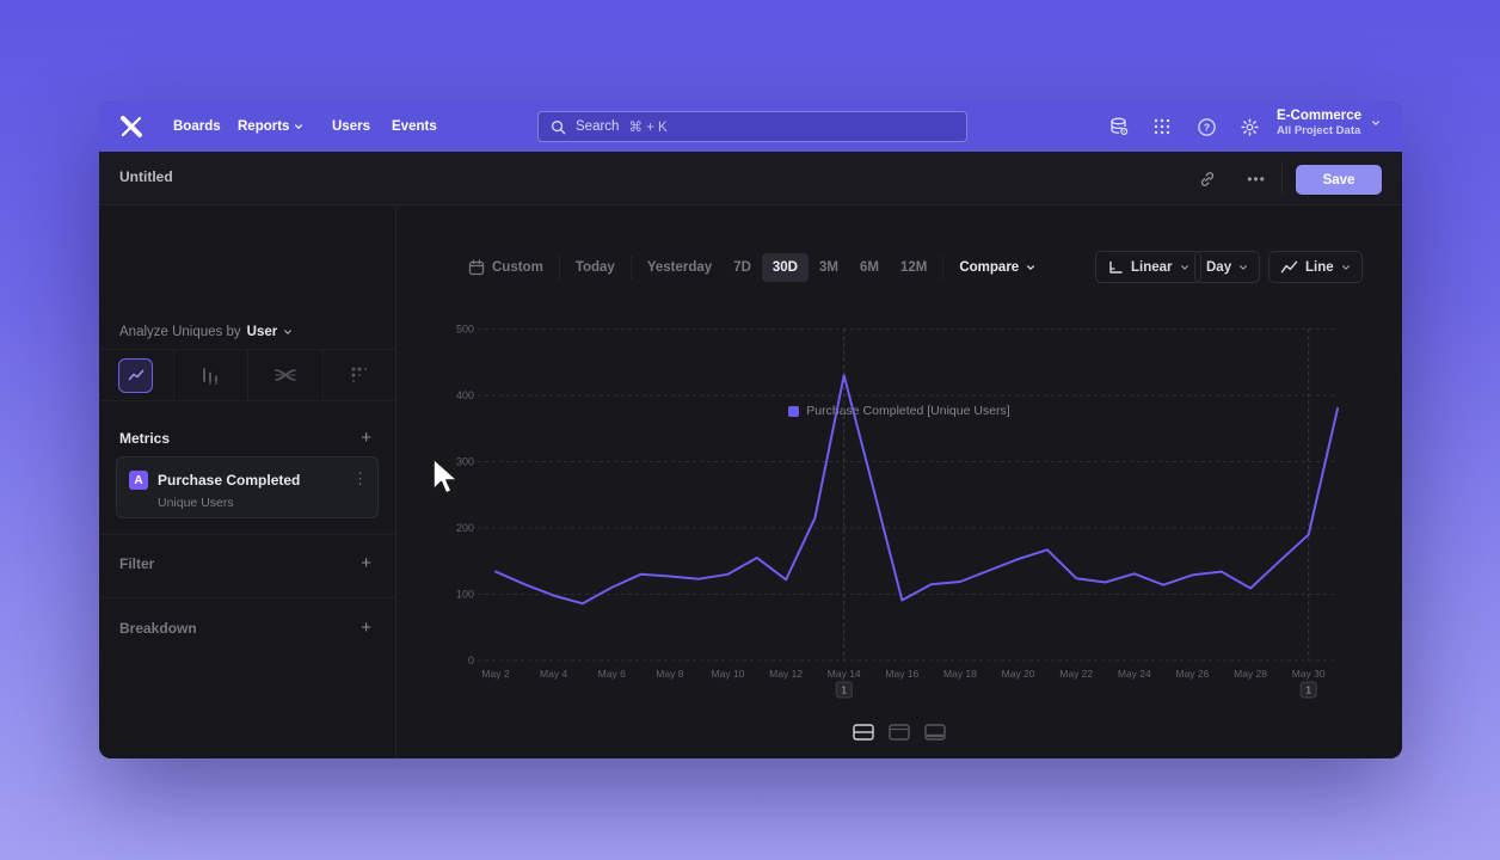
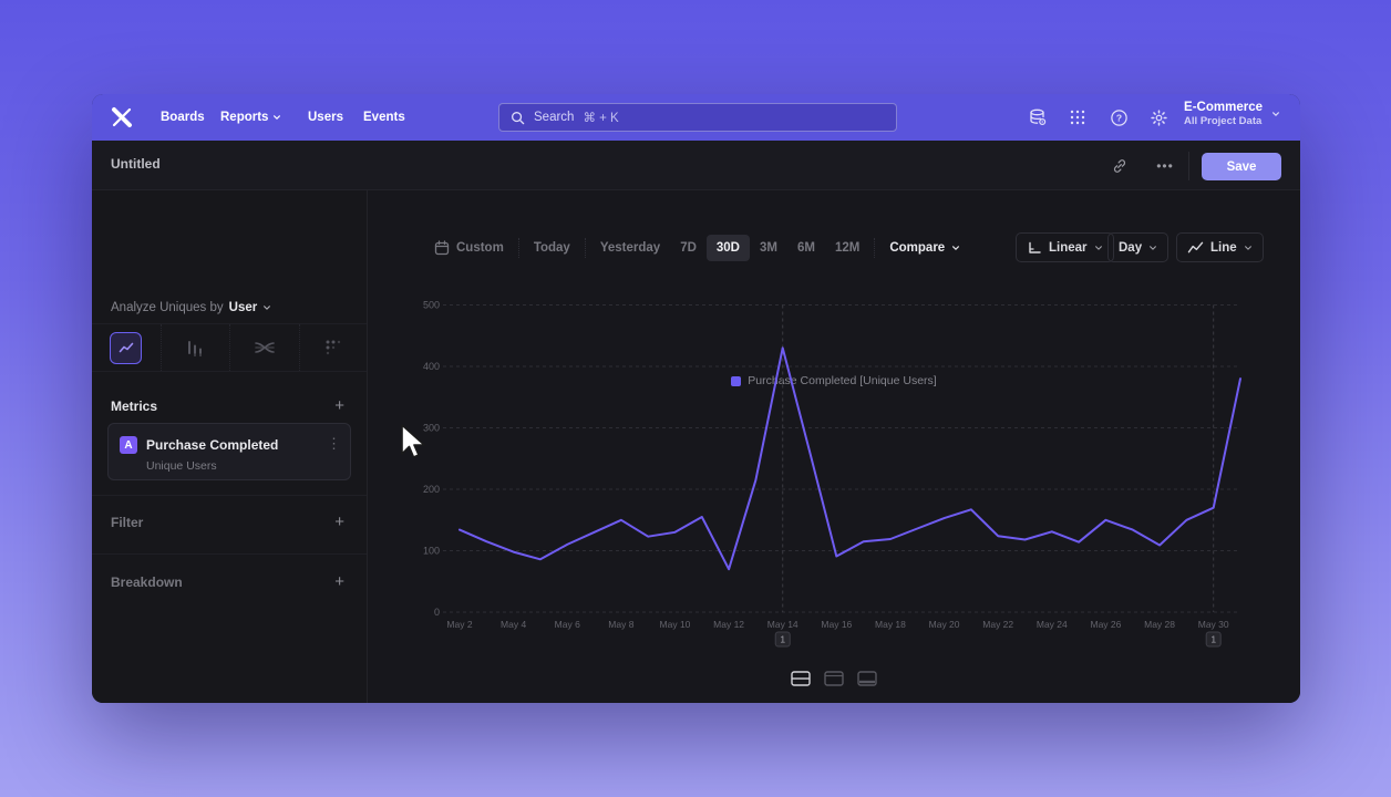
May 8: 130 -> 150
May 12: 120 -> 70
May 26: 130 -> 150
May 30: 190 -> 170
